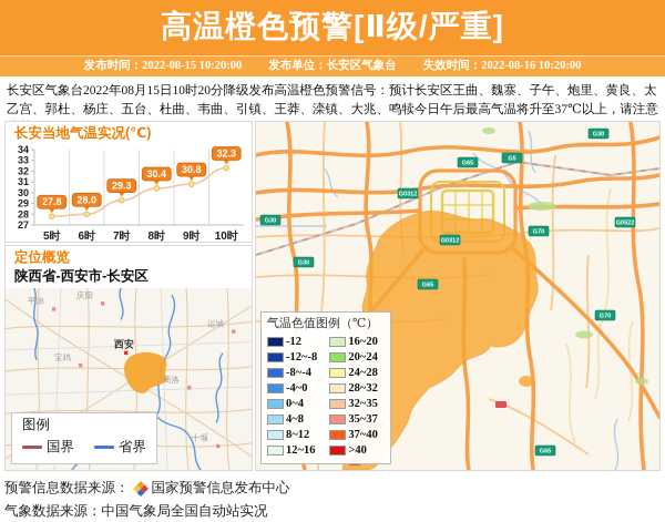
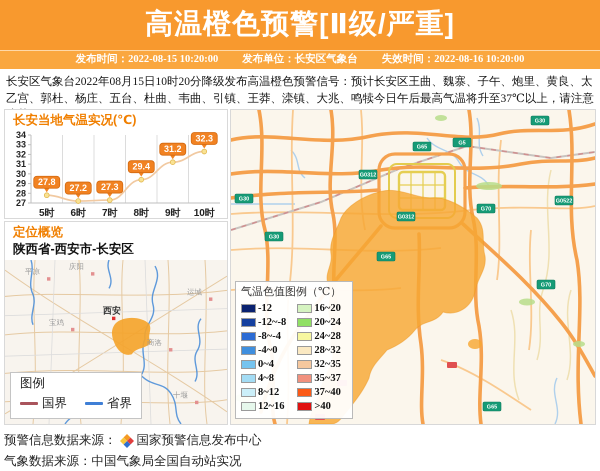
6时: 28.0 -> 27.2
7时: 29.3 -> 27.3
8时: 30.4 -> 29.4
9时: 30.8 -> 31.2
